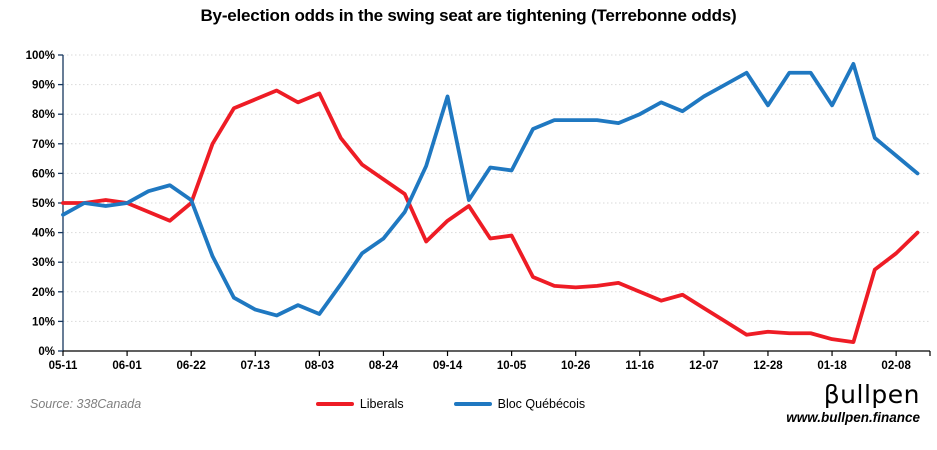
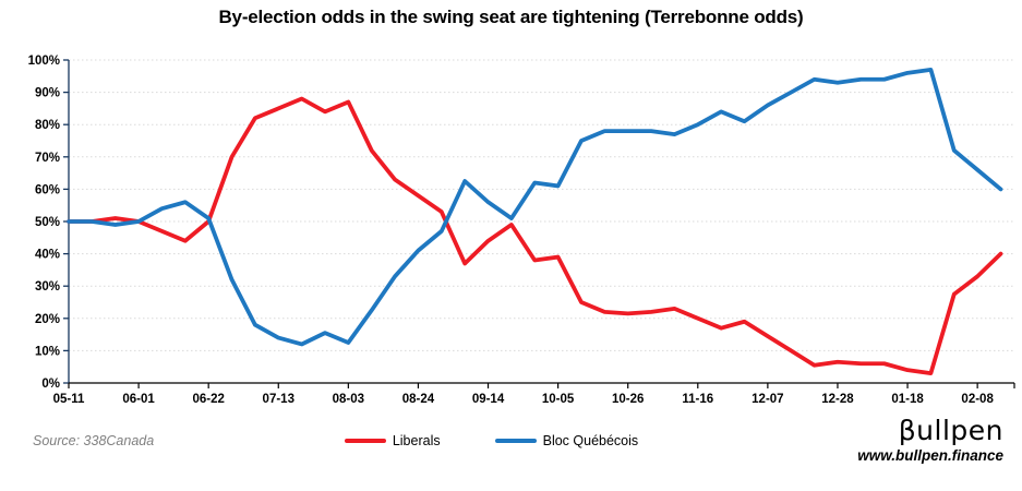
Bloc Québécois/05-11: 46% -> 50%
Bloc Québécois/08-24: 38% -> 41%
Bloc Québécois/09-14: 86% -> 56%
Bloc Québécois/12-28: 83% -> 93%
Bloc Québécois/01-18: 83% -> 96%
